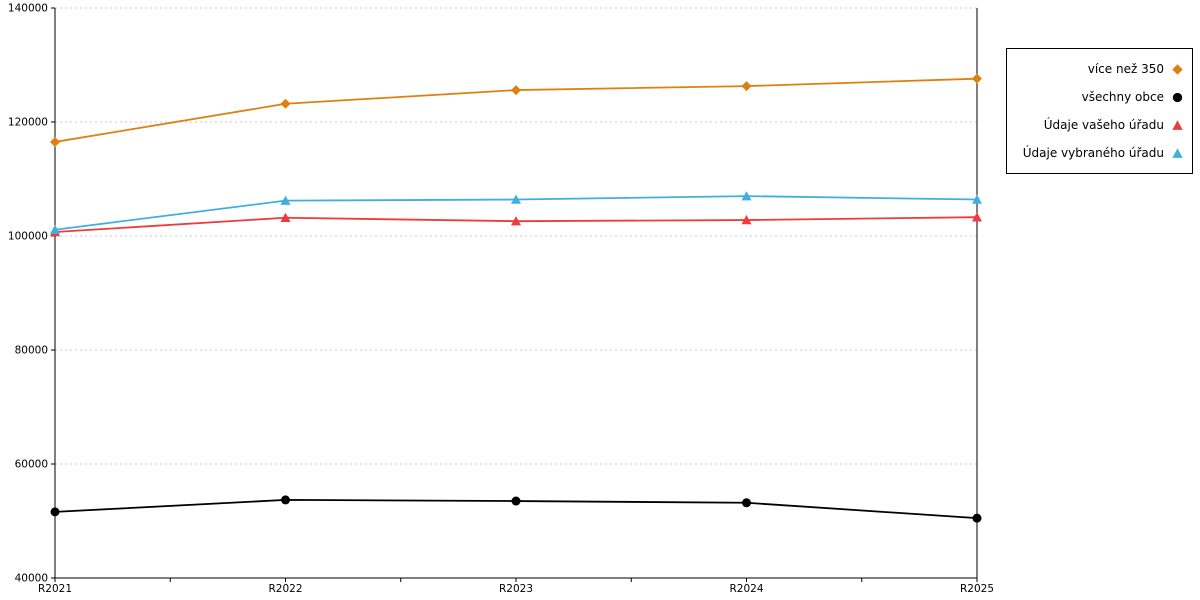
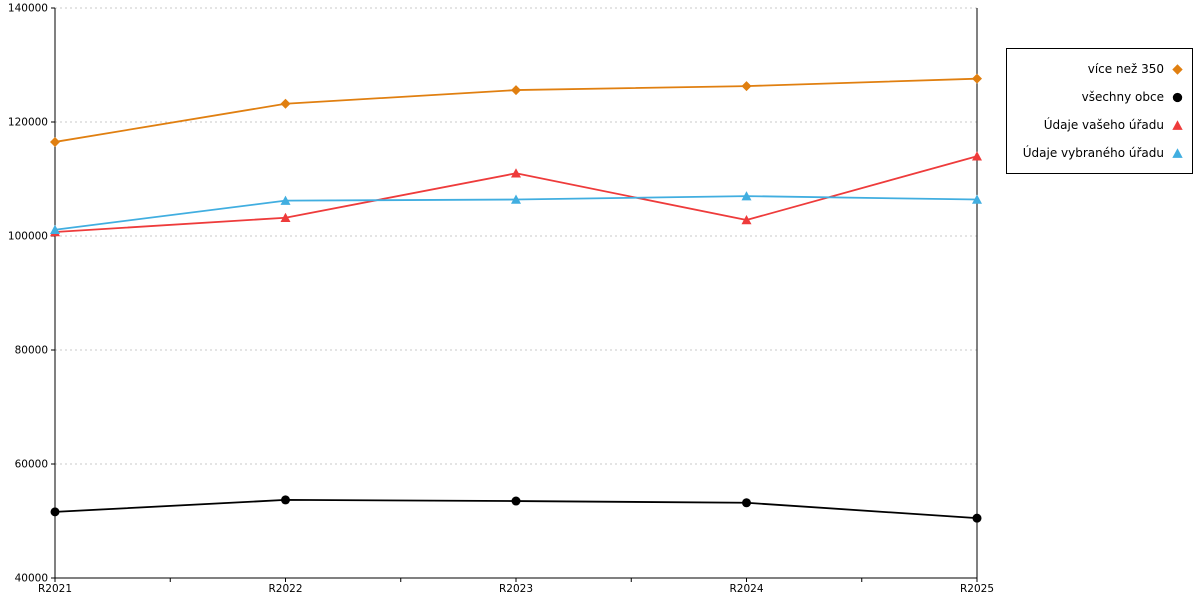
Údaje vašeho úřadu/R2023: 103000 -> 111000
Údaje vašeho úřadu/R2025: 103000 -> 114000
